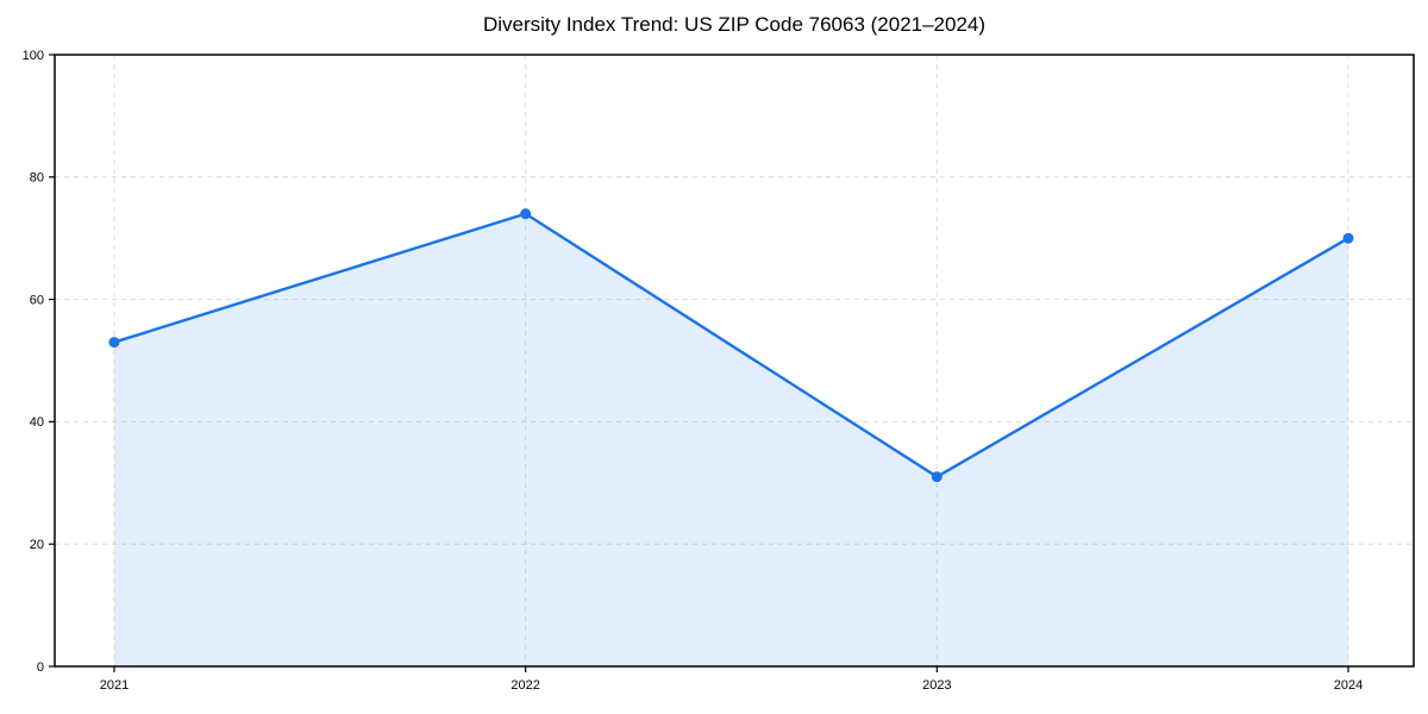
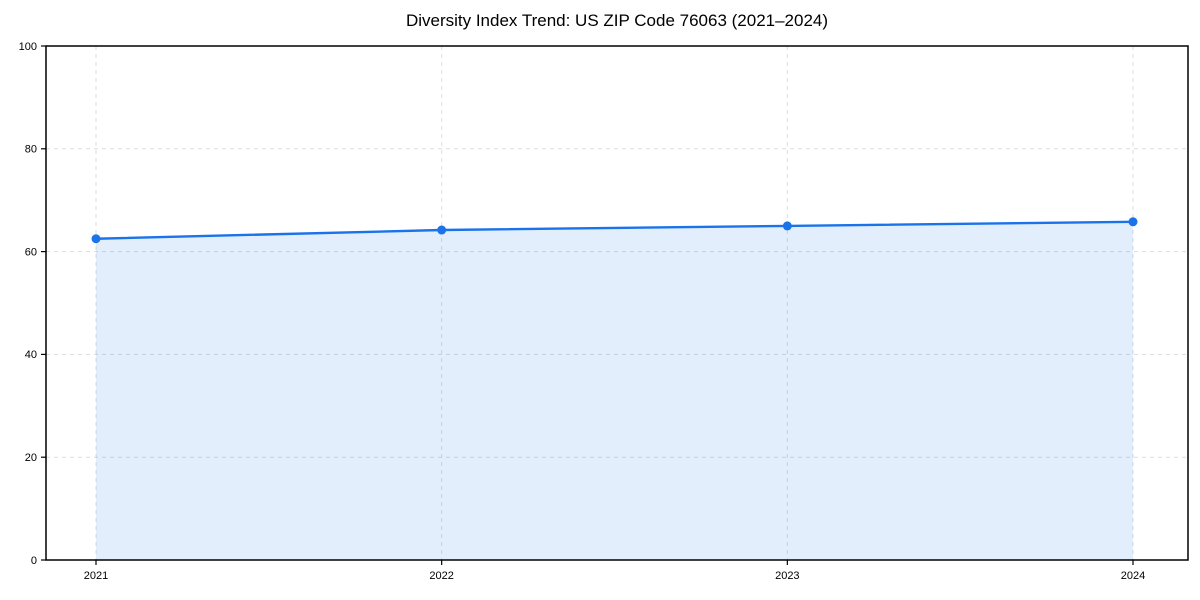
2021: 53 -> 62
2022: 74 -> 64
2023: 31 -> 65
2024: 70 -> 66
